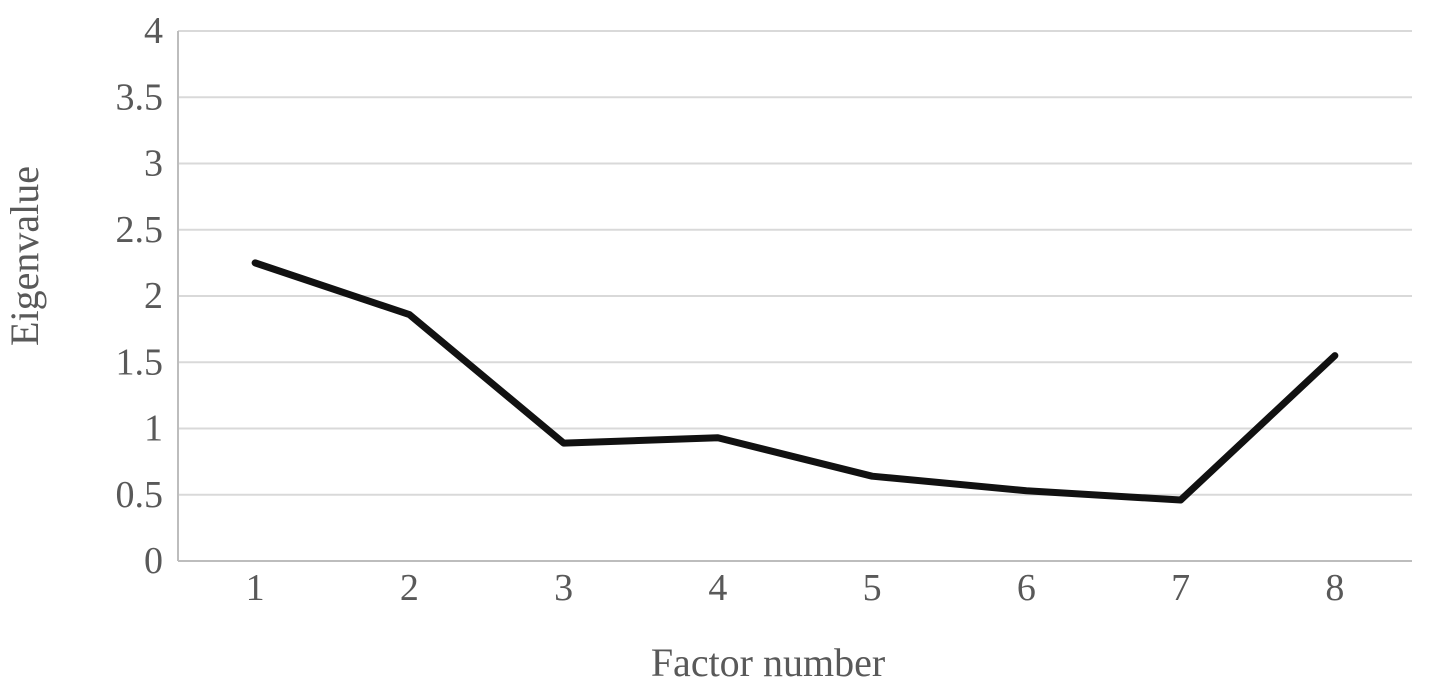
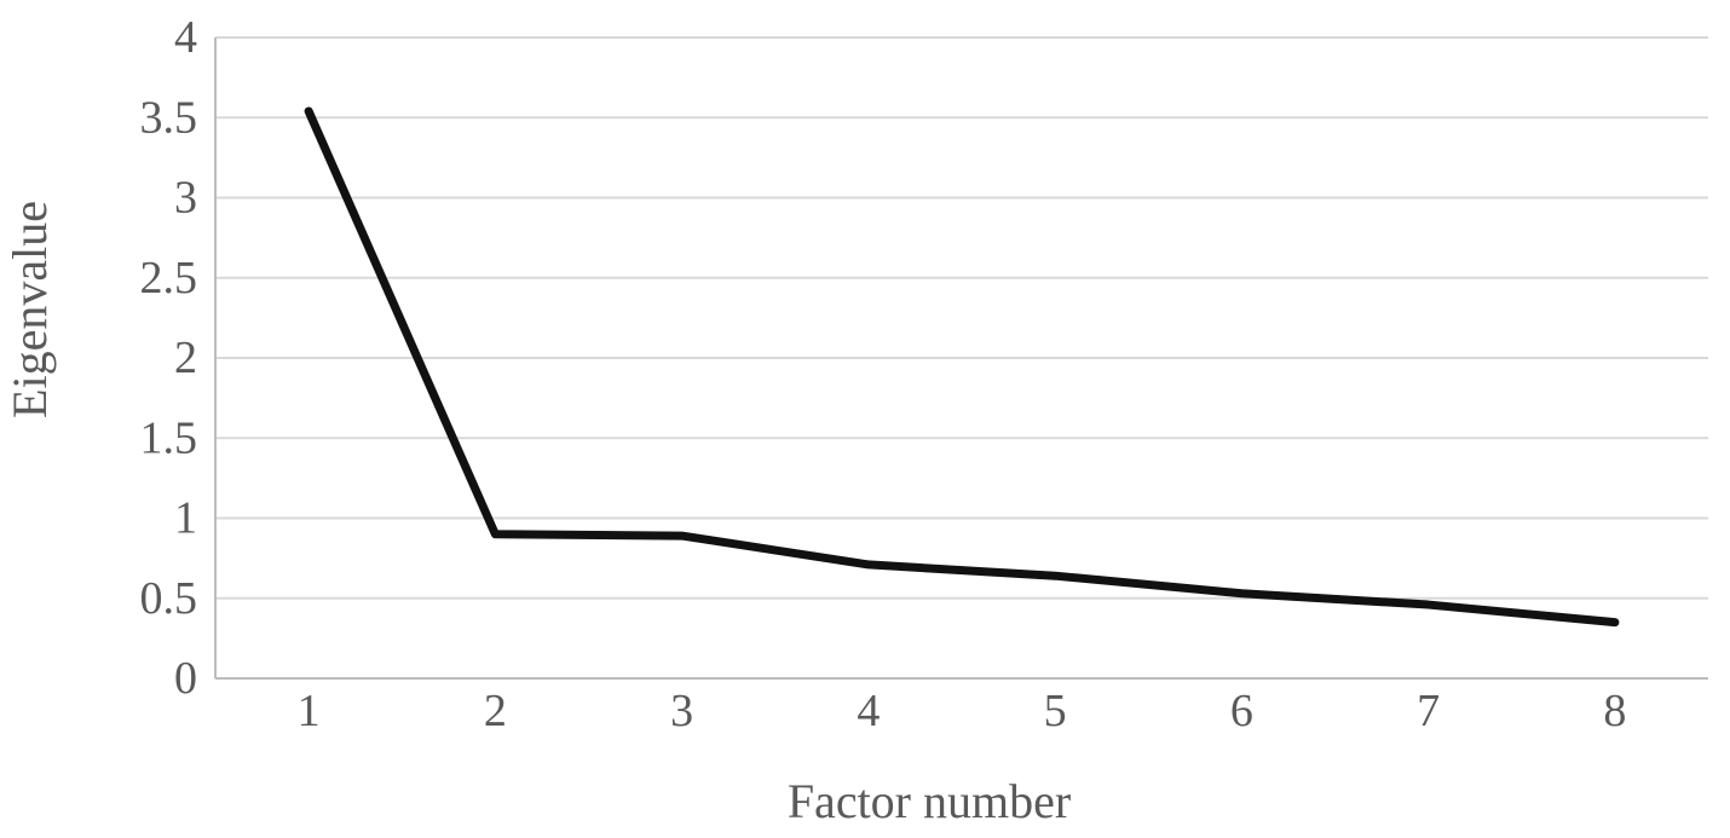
1: 2.25 -> 3.54
2: 1.86 -> 0.90
4: 0.93 -> 0.71
8: 1.55 -> 0.35
